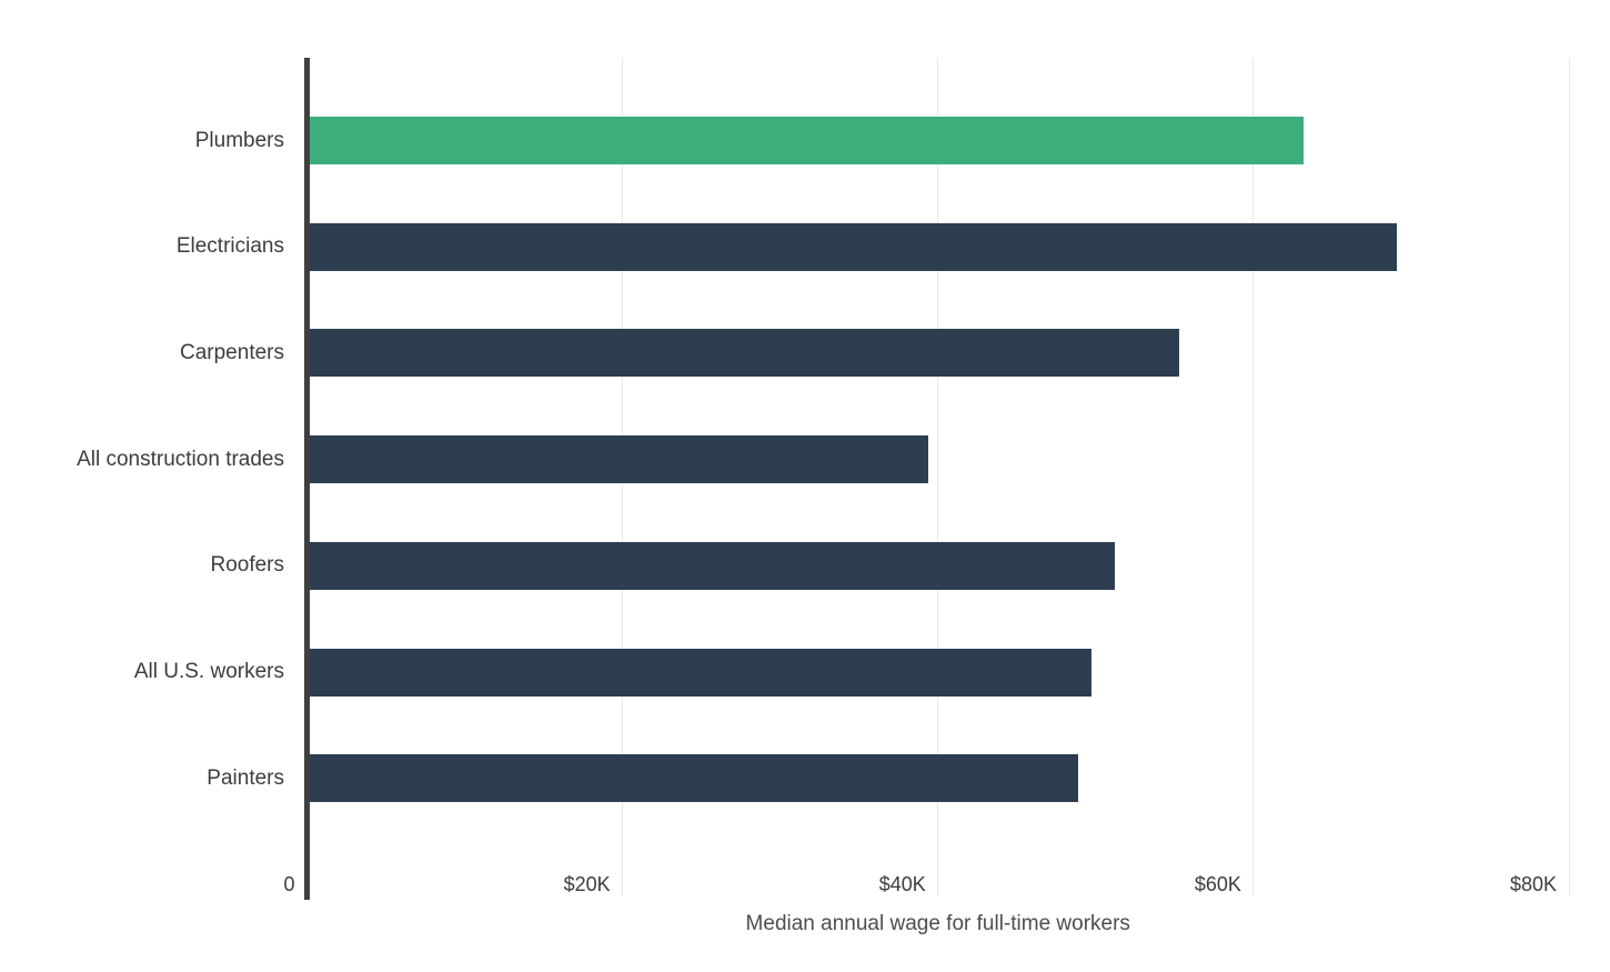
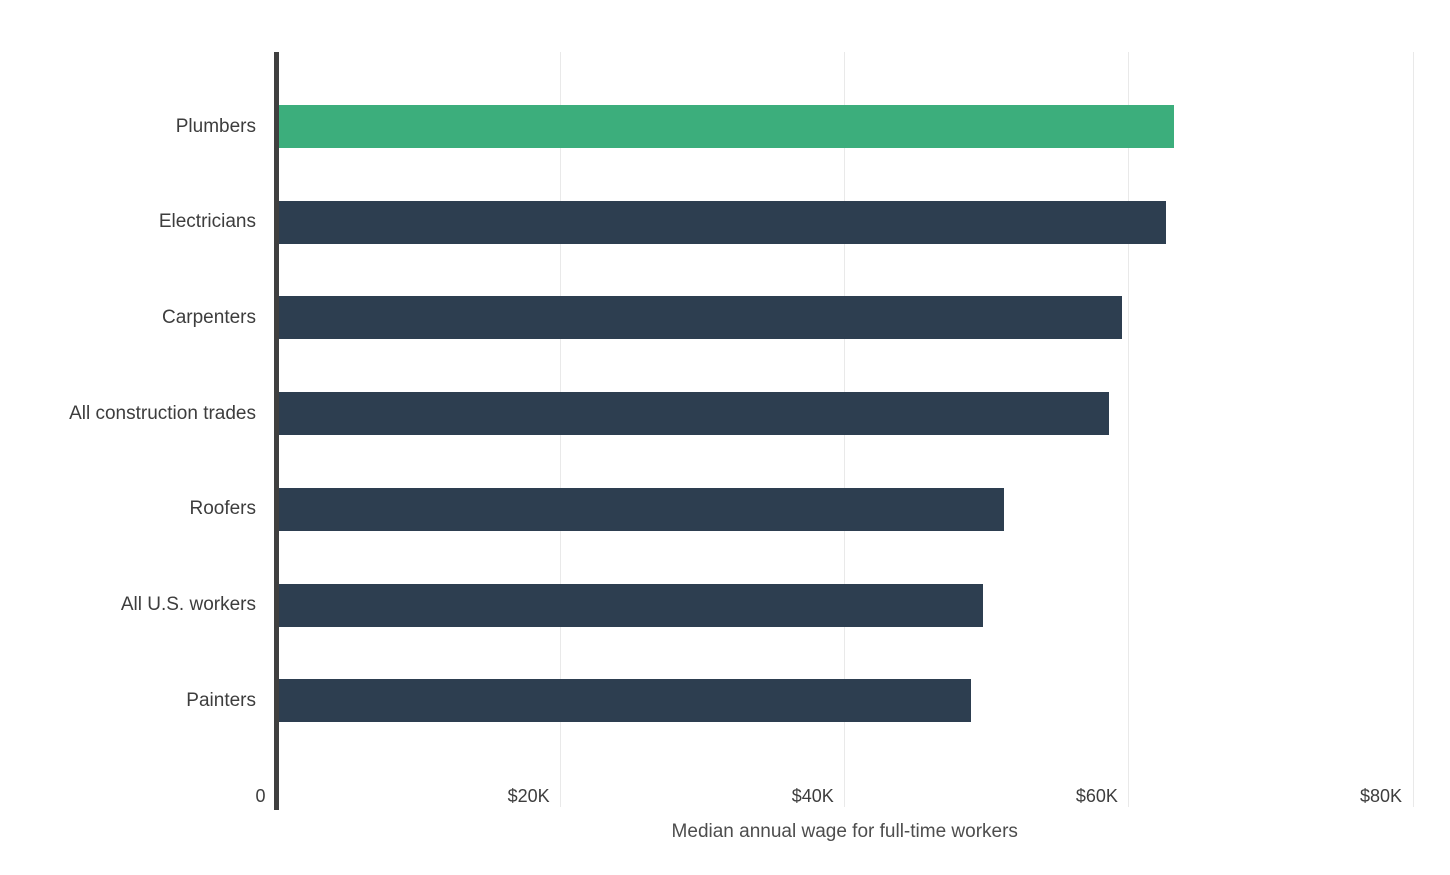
Electricians: $69.1K -> $62.6K
Carpenters: $55.3K -> $59.5K
All construction trades: $39.4K -> $58.6K
